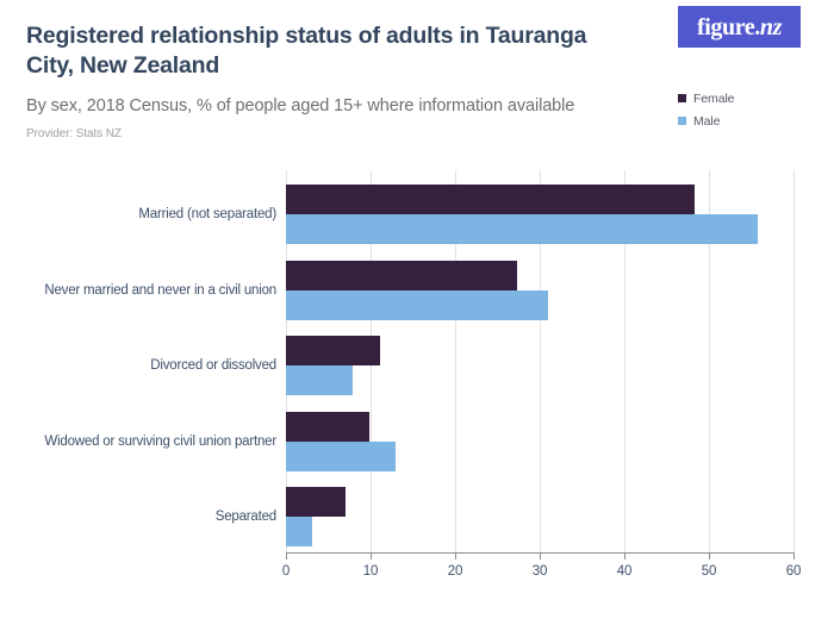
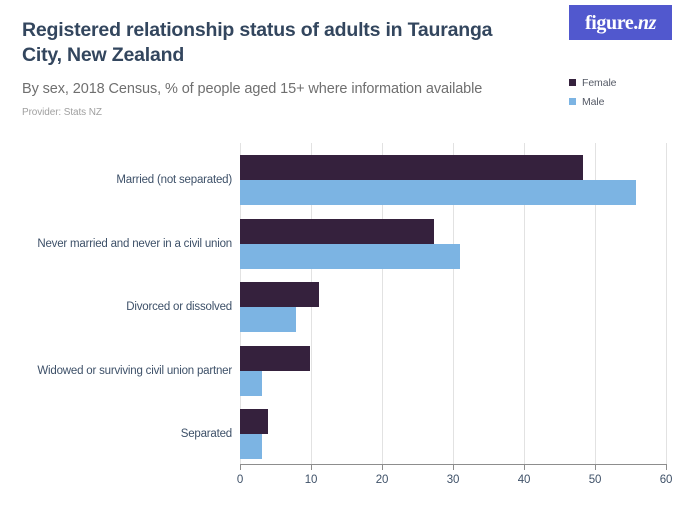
Male/Widowed or surviving civil union partner: 13 -> 3
Female/Separated: 7 -> 4
